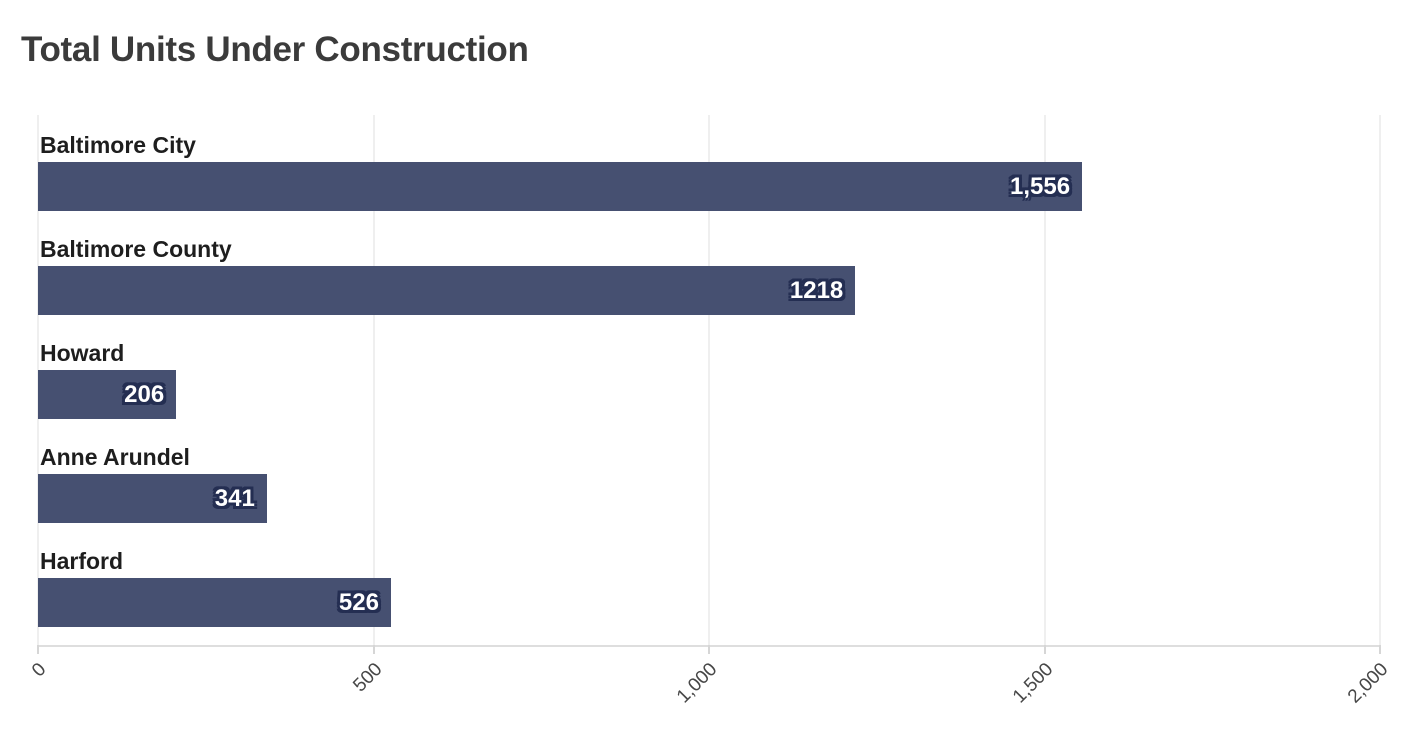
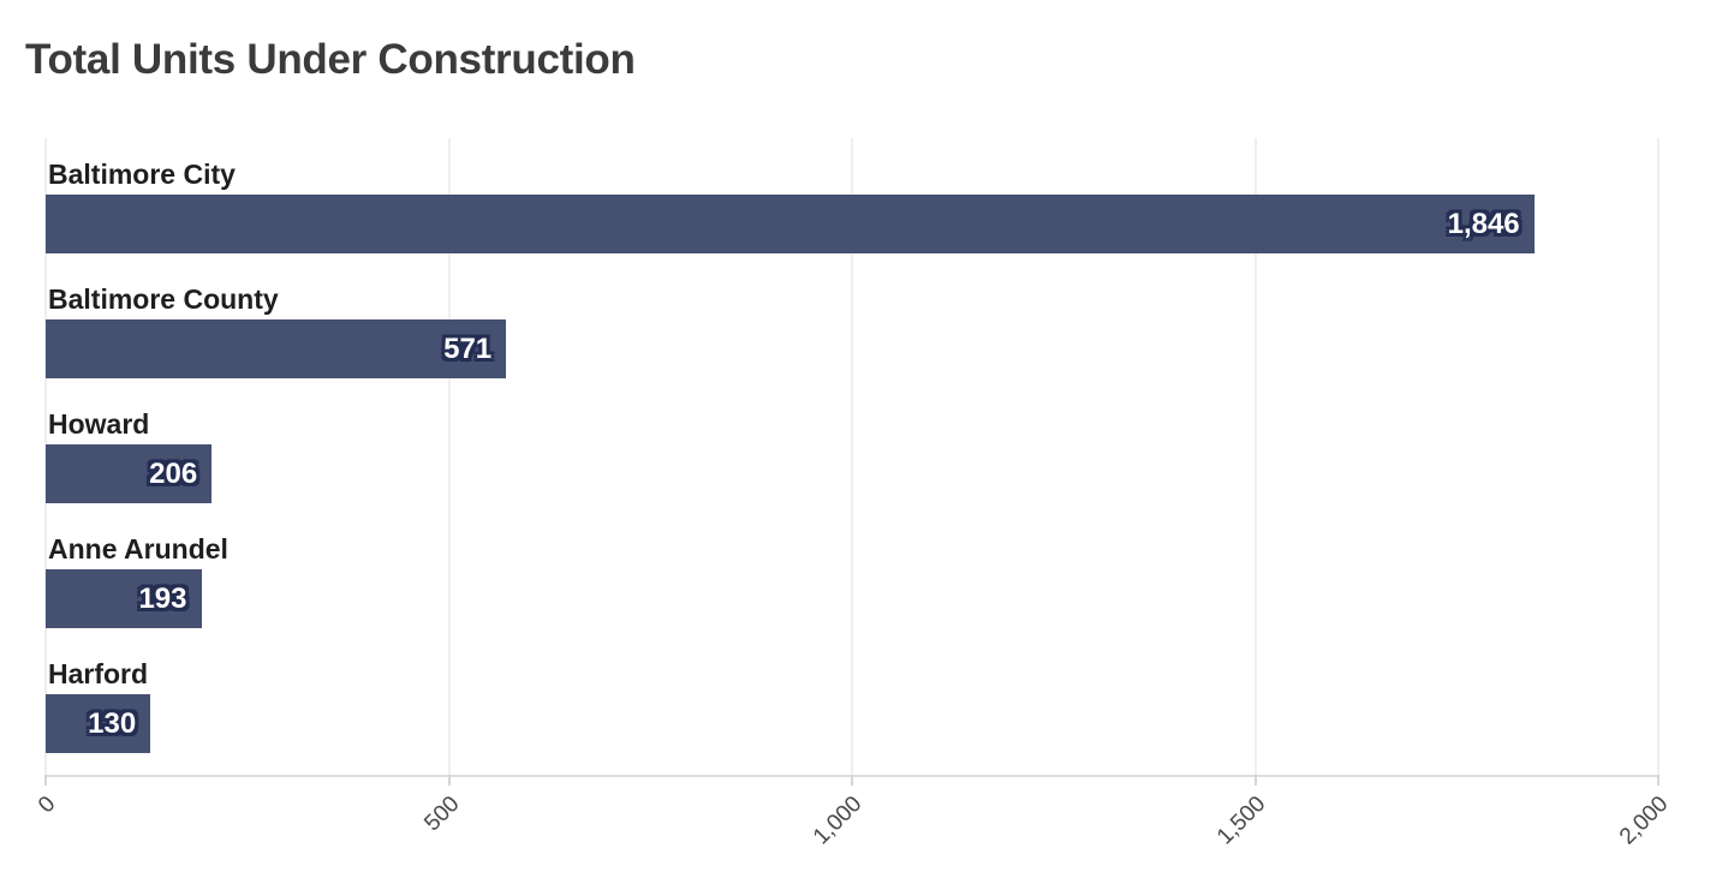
Baltimore City: 1,556 -> 1,846
Baltimore County: 1218 -> 571
Anne Arundel: 341 -> 193
Harford: 526 -> 130
